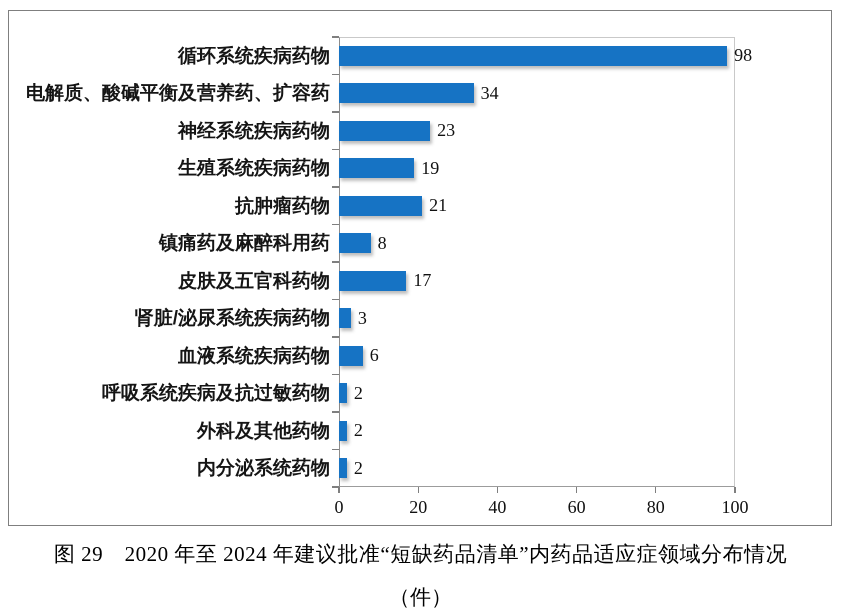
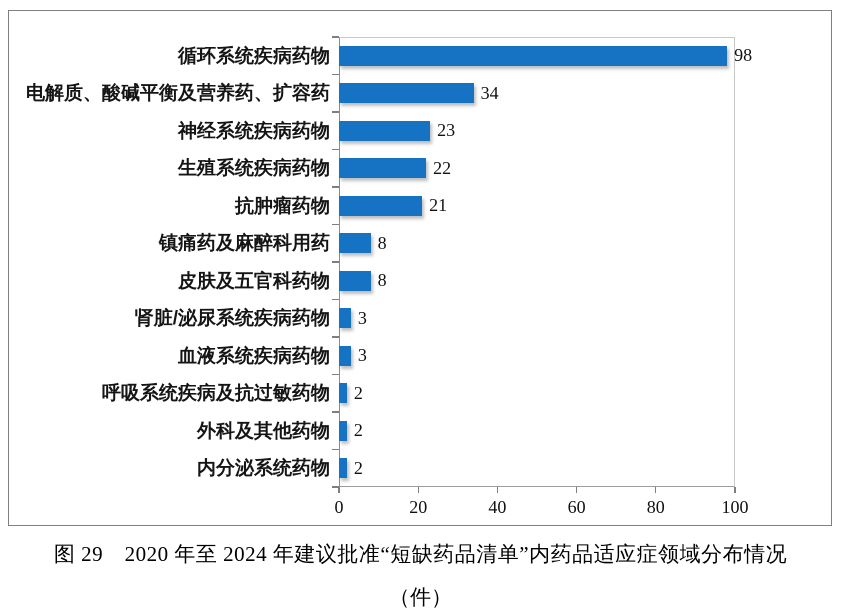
生殖系统疾病药物: 19 -> 22
皮肤及五官科药物: 17 -> 8
血液系统疾病药物: 6 -> 3
